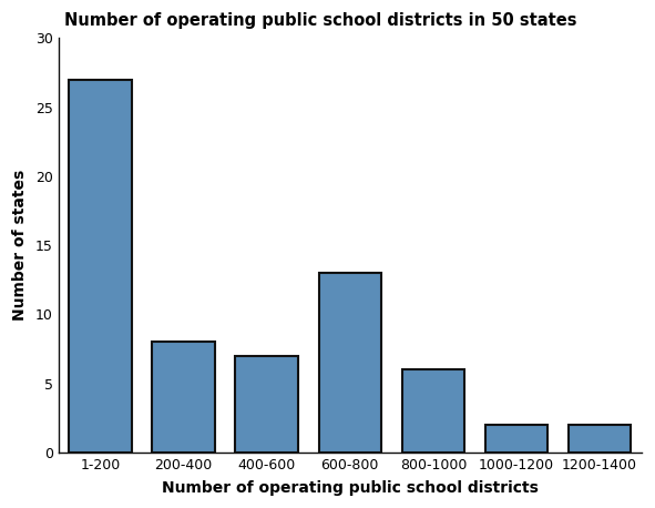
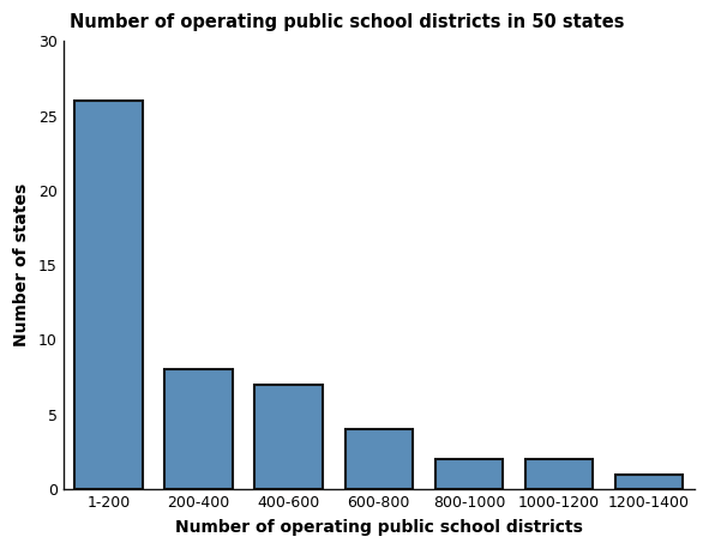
1-200: 27 -> 26
600-800: 13 -> 4
800-1000: 6 -> 2
1200-1400: 2 -> 1
